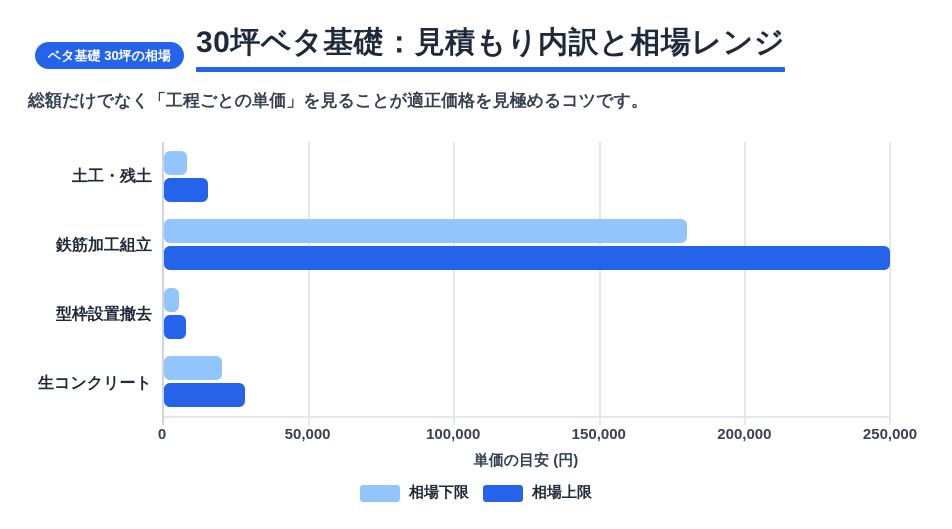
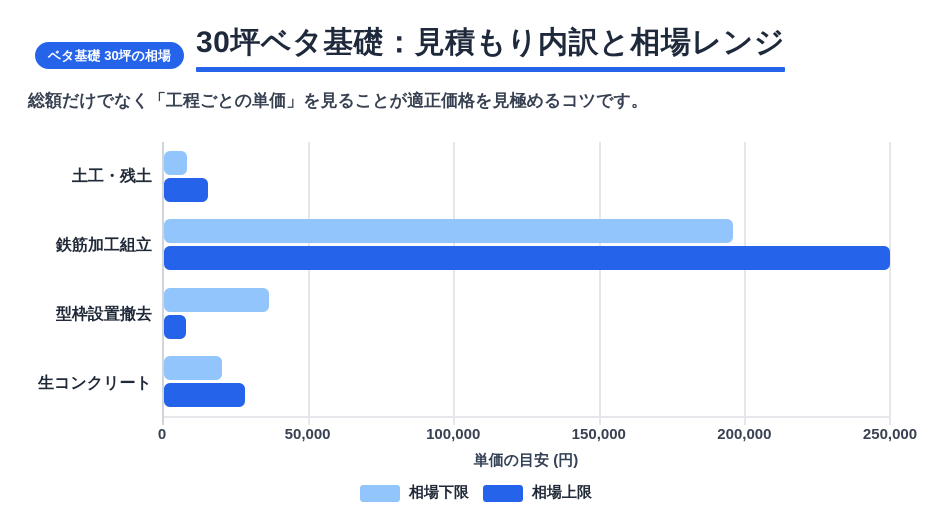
相場下限/鉄筋加工組立: 180000 -> 196000
相場下限/型枠設置撤去: 5000 -> 36000
